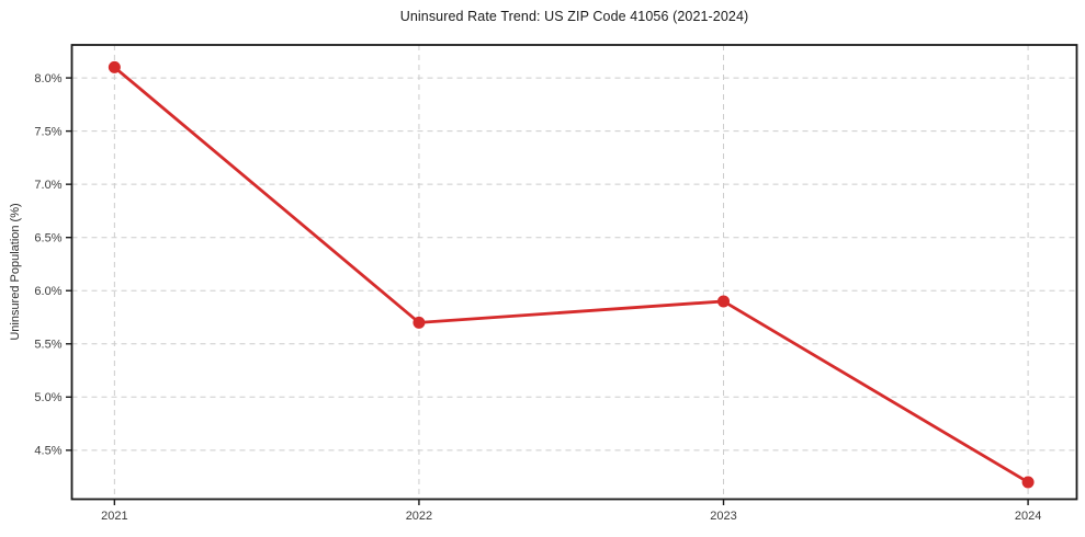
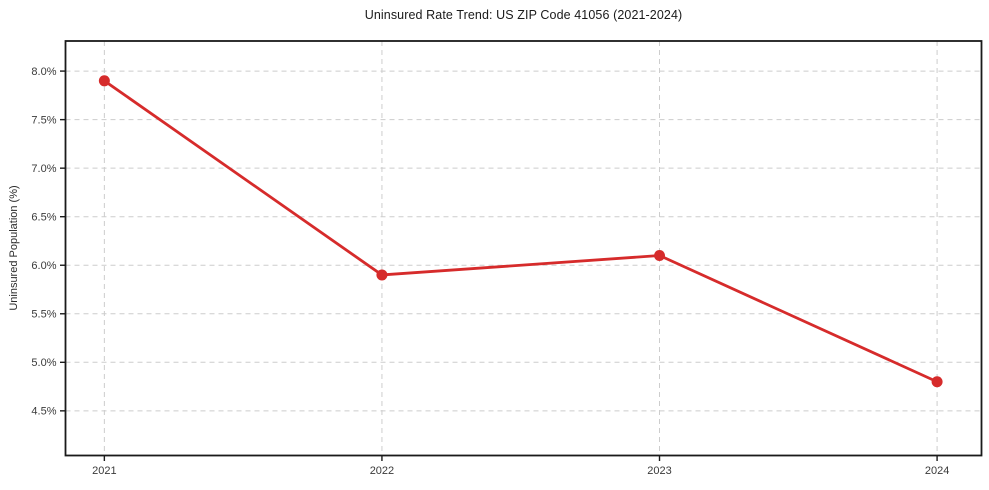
2021: 8.1% -> 7.9%
2022: 5.7% -> 5.9%
2023: 5.9% -> 6.1%
2024: 4.2% -> 4.8%
